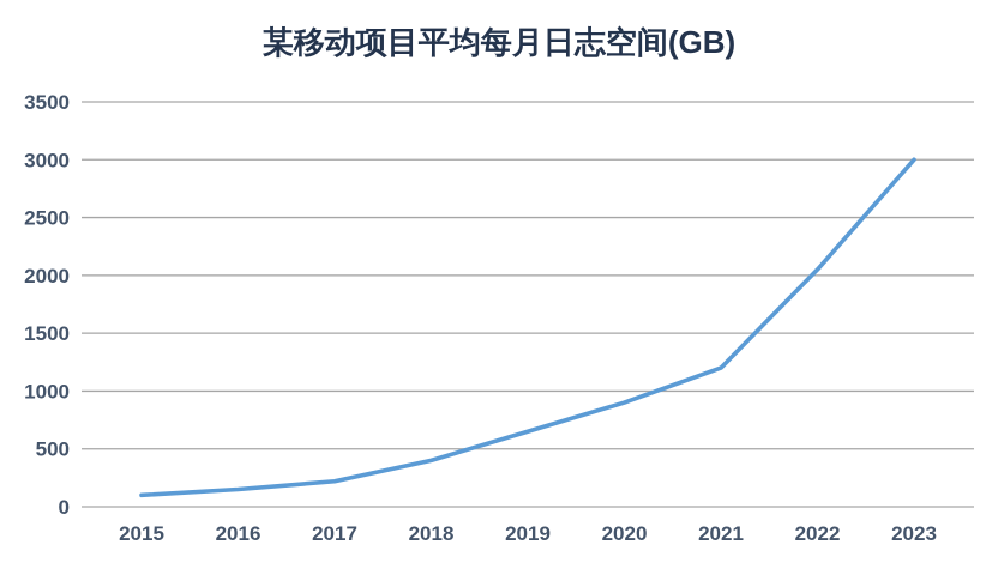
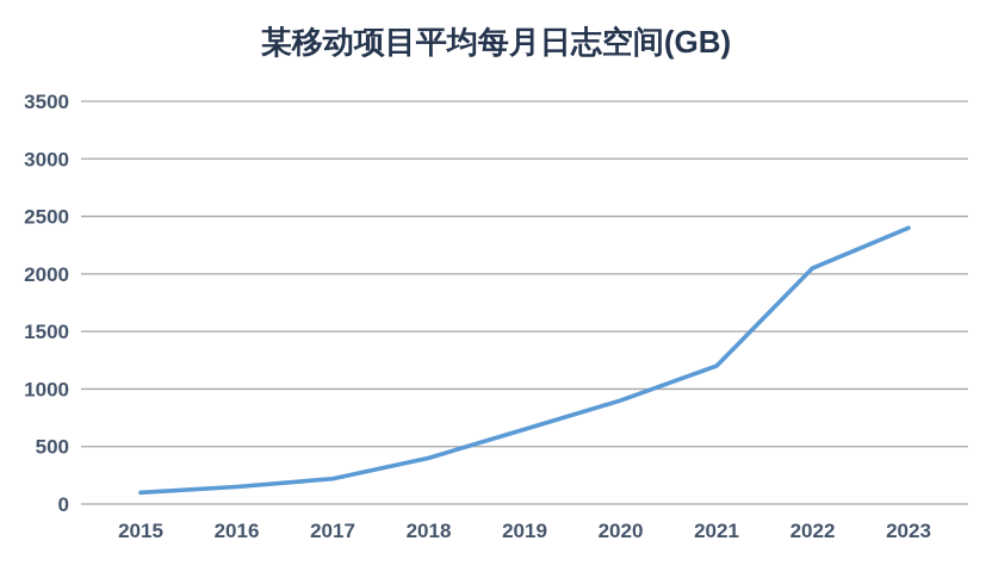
2023: 3000 -> 2400
